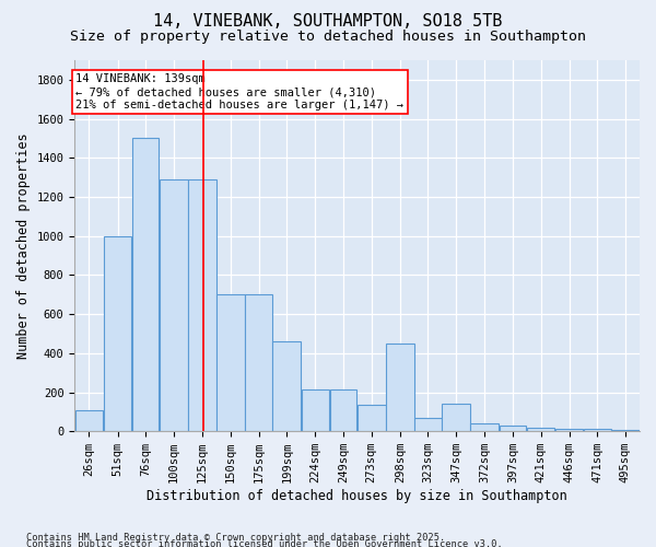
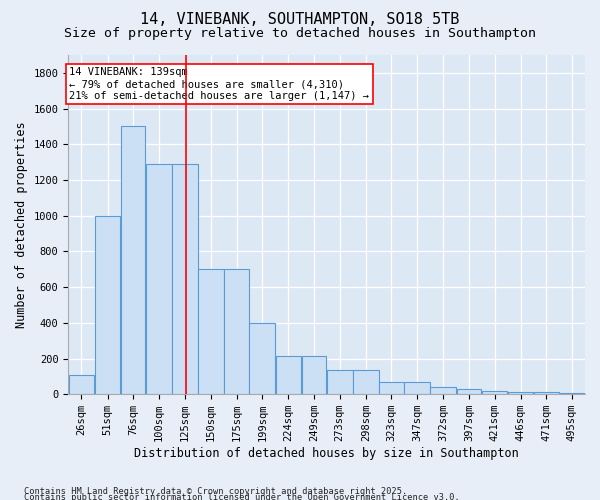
199sqm: 460 -> 400
298sqm: 450 -> 140
347sqm: 140 -> 70
